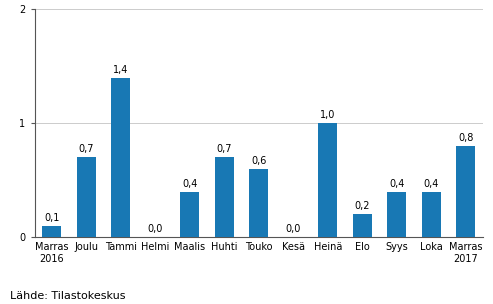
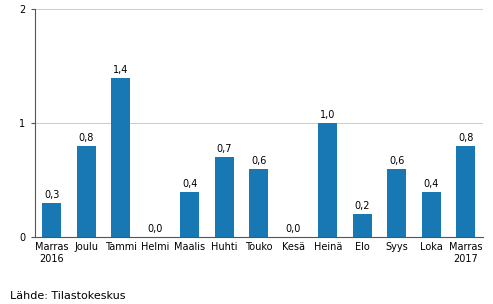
Marras 2016: 0,1 -> 0,3
Joulu: 0,7 -> 0,8
Syys: 0,4 -> 0,6
